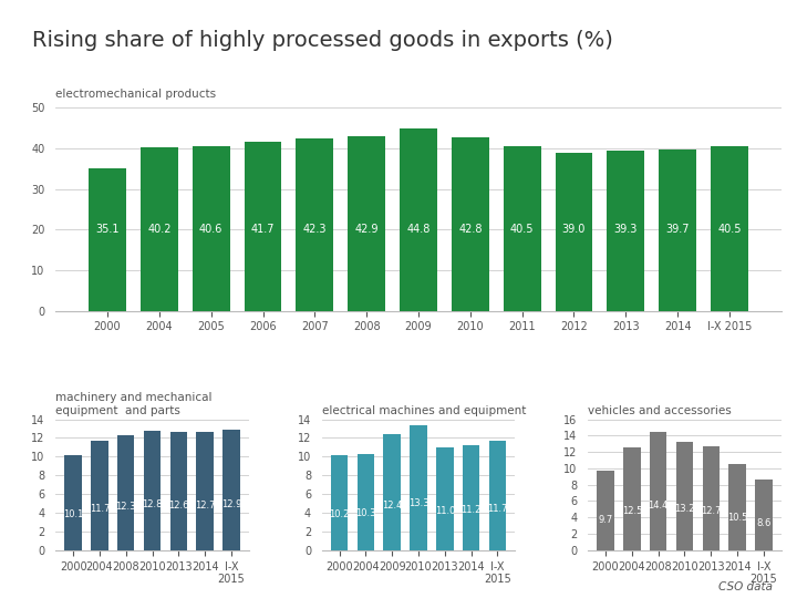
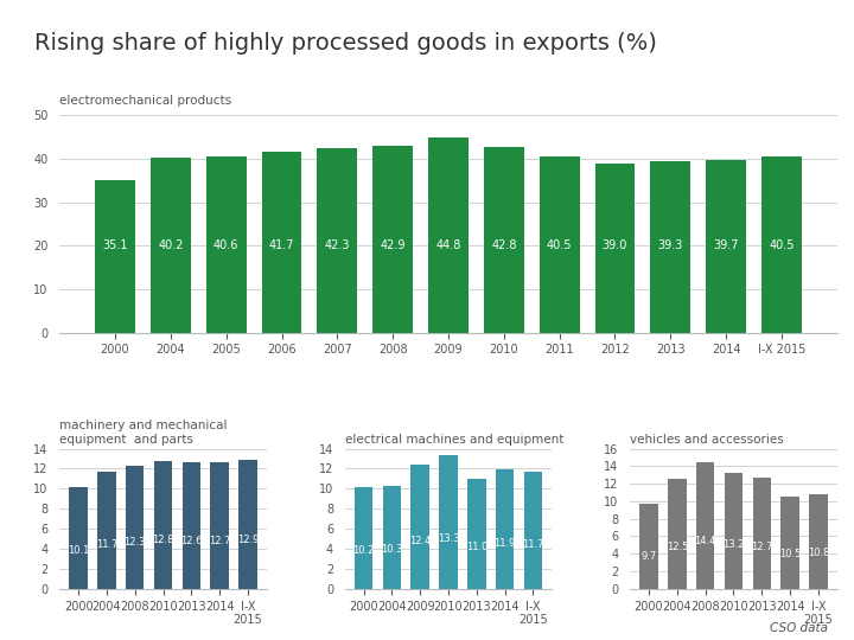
electrical machines and equipment/2014: 11.2 -> 11.9
vehicles and accessories/I-X 2015: 8.6 -> 10.8
